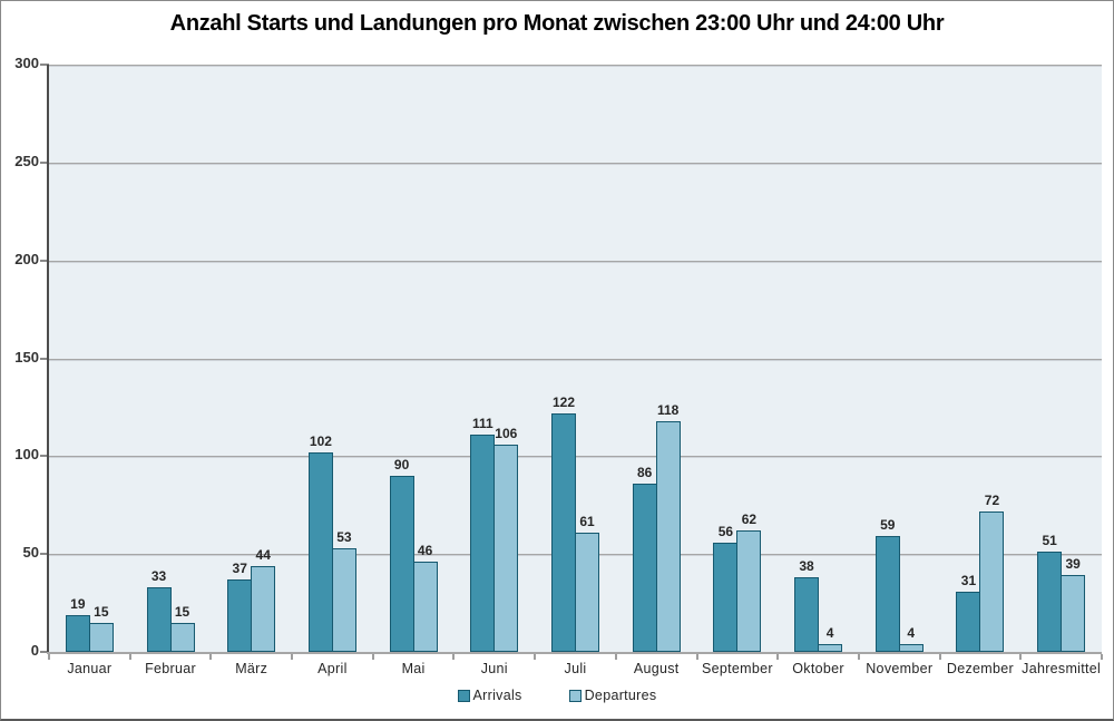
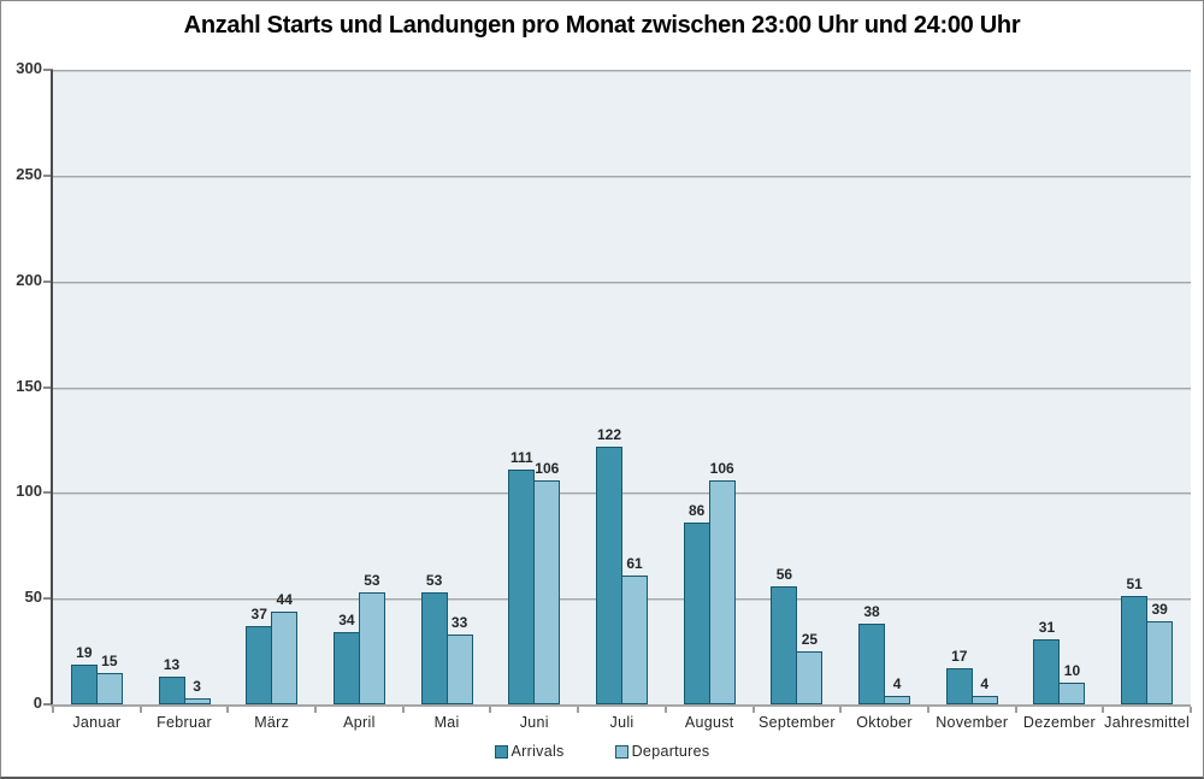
Arrivals/Februar: 33 -> 13
Departures/Februar: 15 -> 3
Arrivals/April: 102 -> 34
Arrivals/Mai: 90 -> 53
Departures/Mai: 46 -> 33
Departures/August: 118 -> 106
Departures/September: 62 -> 25
Arrivals/November: 59 -> 17
Departures/Dezember: 72 -> 10
